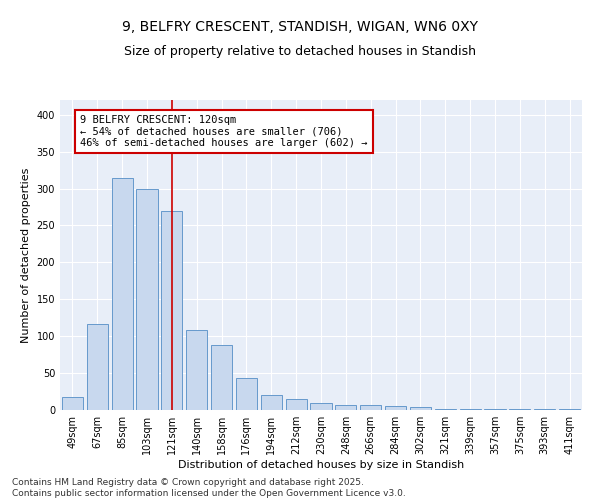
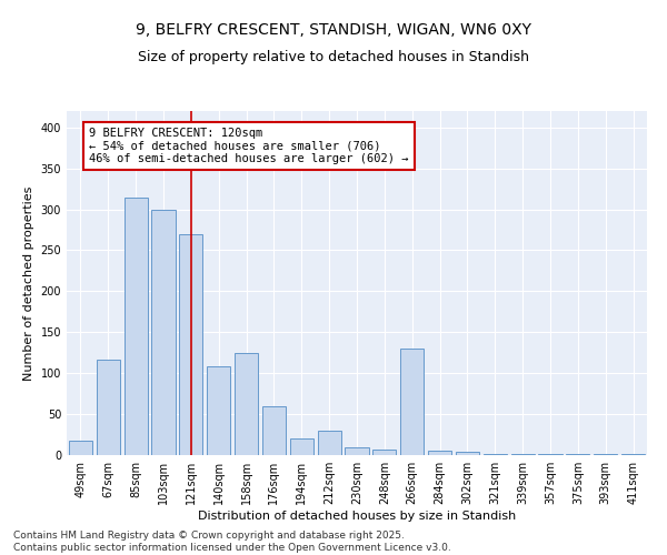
158sqm: 88 -> 124
176sqm: 43 -> 60
212sqm: 15 -> 30
266sqm: 7 -> 130
